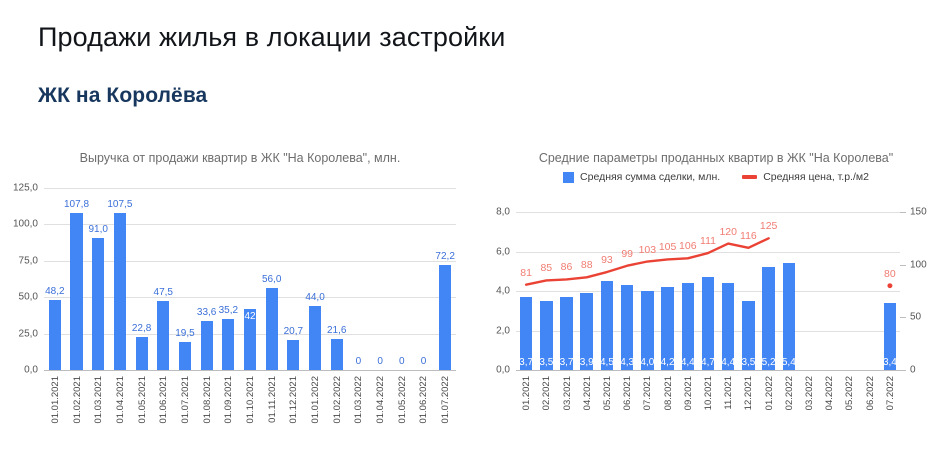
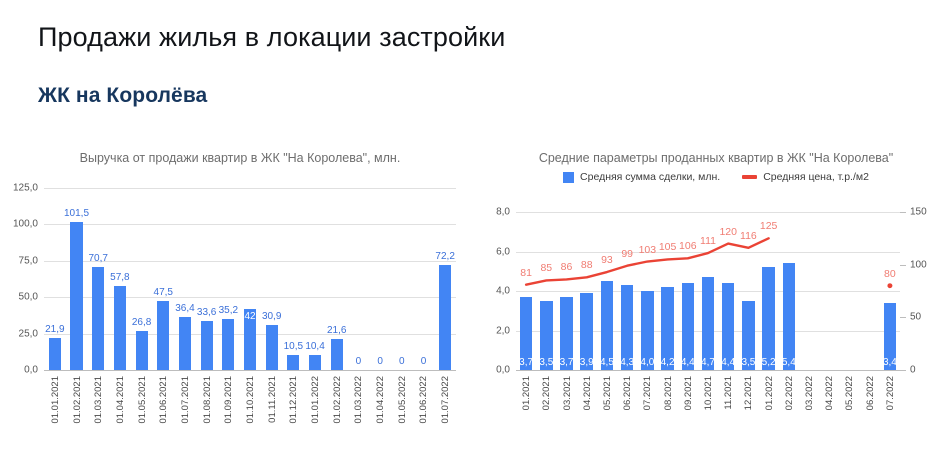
Выручка от продажи квартир в ЖК "На Королева", млн./01.01.2021: 48,2 -> 21,9
Выручка от продажи квартир в ЖК "На Королева", млн./01.02.2021: 107,8 -> 101,5
Выручка от продажи квартир в ЖК "На Королева", млн./01.03.2021: 91,0 -> 70,7
Выручка от продажи квартир в ЖК "На Королева", млн./01.04.2021: 107,5 -> 57,8
Выручка от продажи квартир в ЖК "На Королева", млн./01.05.2021: 22,8 -> 26,8
Выручка от продажи квартир в ЖК "На Королева", млн./01.07.2021: 19,5 -> 36,4
Выручка от продажи квартир в ЖК "На Королева", млн./01.11.2021: 56,0 -> 30,9
Выручка от продажи квартир в ЖК "На Королева", млн./01.12.2021: 20,7 -> 10,5
Выручка от продажи квартир в ЖК "На Королева", млн./01.01.2022: 44,0 -> 10,4
